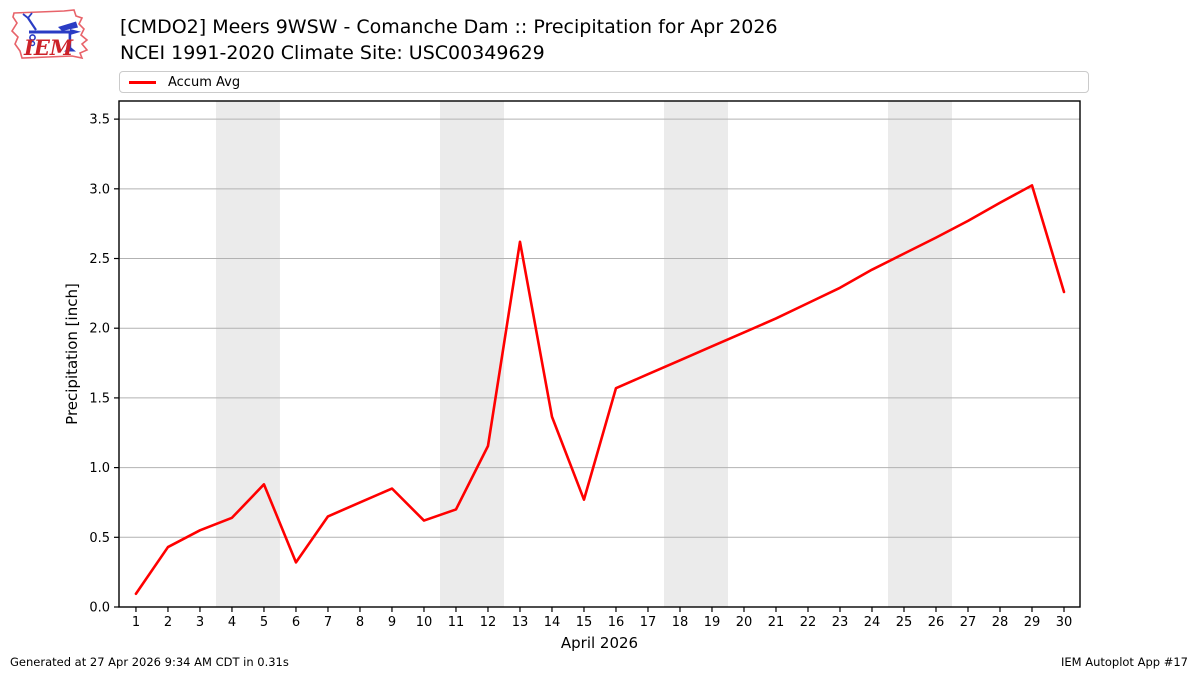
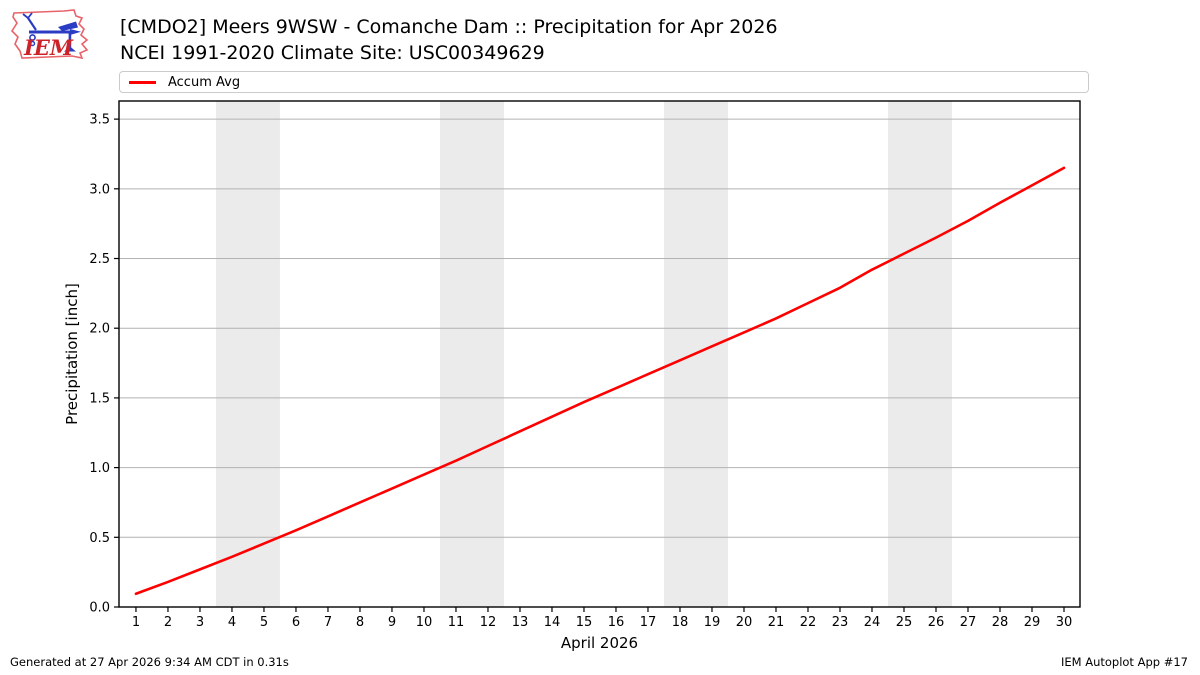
2: 0.43 -> 0.18
3: 0.55 -> 0.27
4: 0.64 -> 0.36
5: 0.88 -> 0.46
6: 0.32 -> 0.55
10: 0.62 -> 0.95
11: 0.70 -> 1.05
13: 2.62 -> 1.26
15: 0.77 -> 1.47
30: 2.26 -> 3.15
